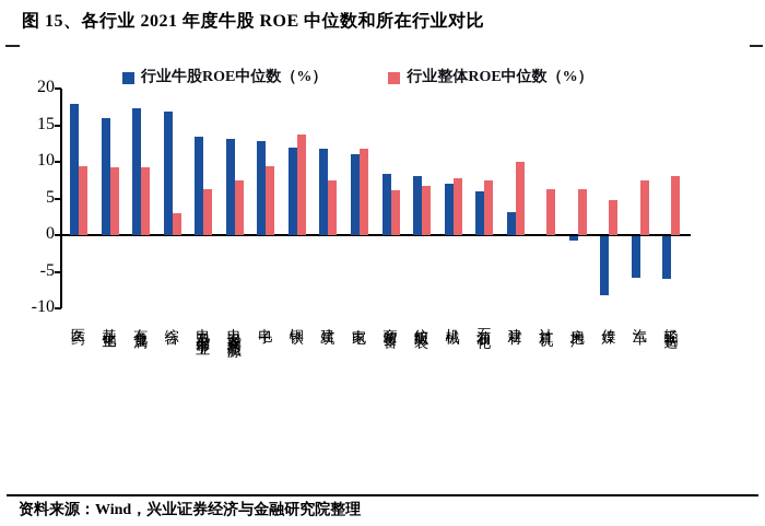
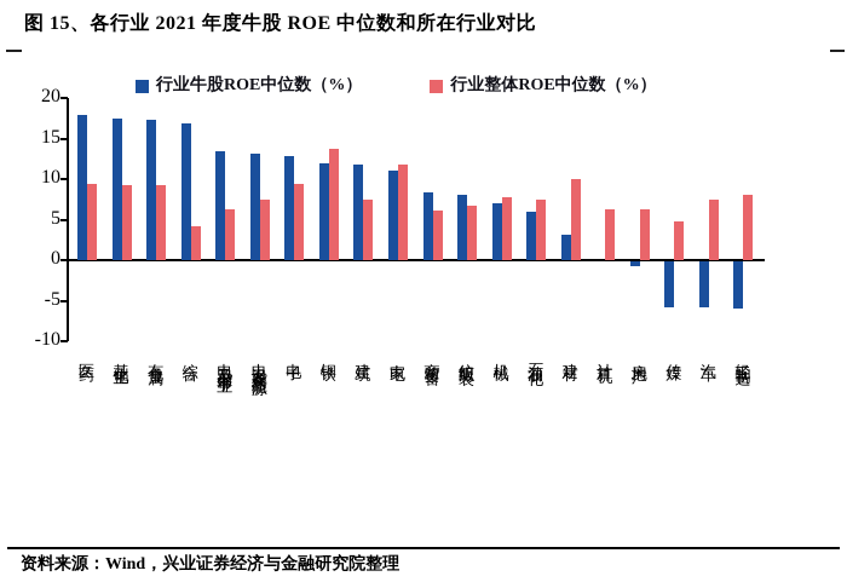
行业牛股ROE中位数（%）/基础化工: 16 -> 18
行业整体ROE中位数（%）/综合: 3 -> 4
行业牛股ROE中位数（%）/传媒: -8 -> -6
